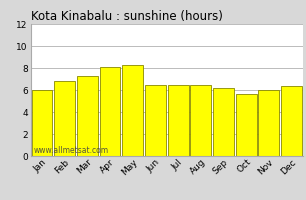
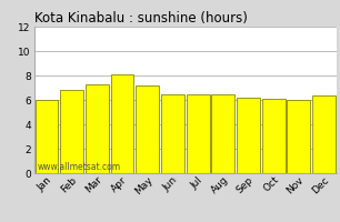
May: 8.3 -> 7.2
Oct: 5.6 -> 6.1
